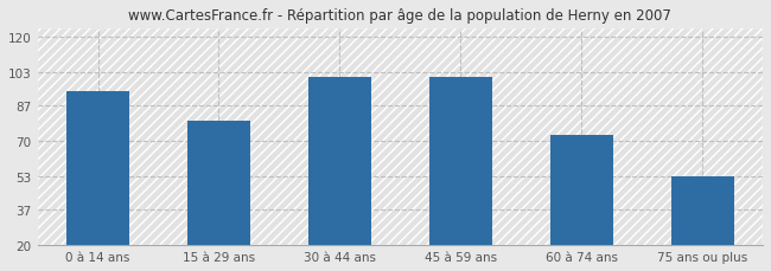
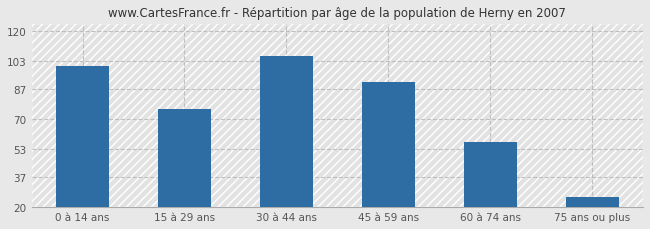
0 à 14 ans: 94 -> 100
15 à 29 ans: 80 -> 76
30 à 44 ans: 101 -> 106
45 à 59 ans: 101 -> 91
60 à 74 ans: 73 -> 57
75 ans ou plus: 53 -> 26
